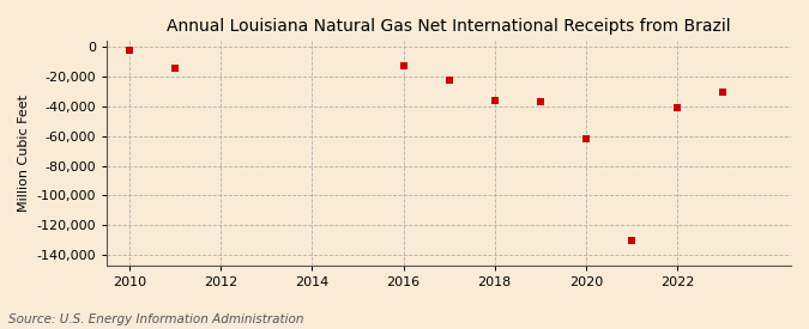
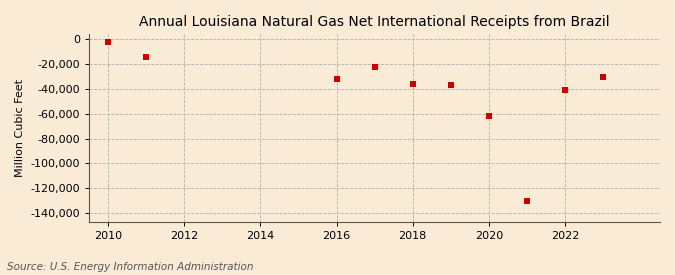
2016: -13,000 -> -32,000
